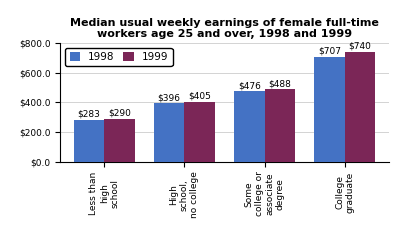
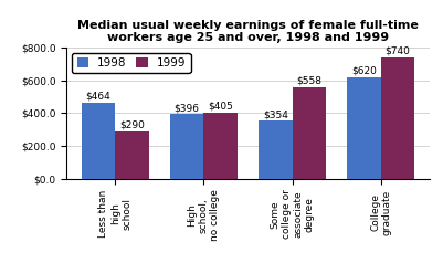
1998/Less than high school: $283 -> $464
1998/Some college or associate degree: $476 -> $354
1999/Some college or associate degree: $488 -> $558
1998/College graduate: $707 -> $620
